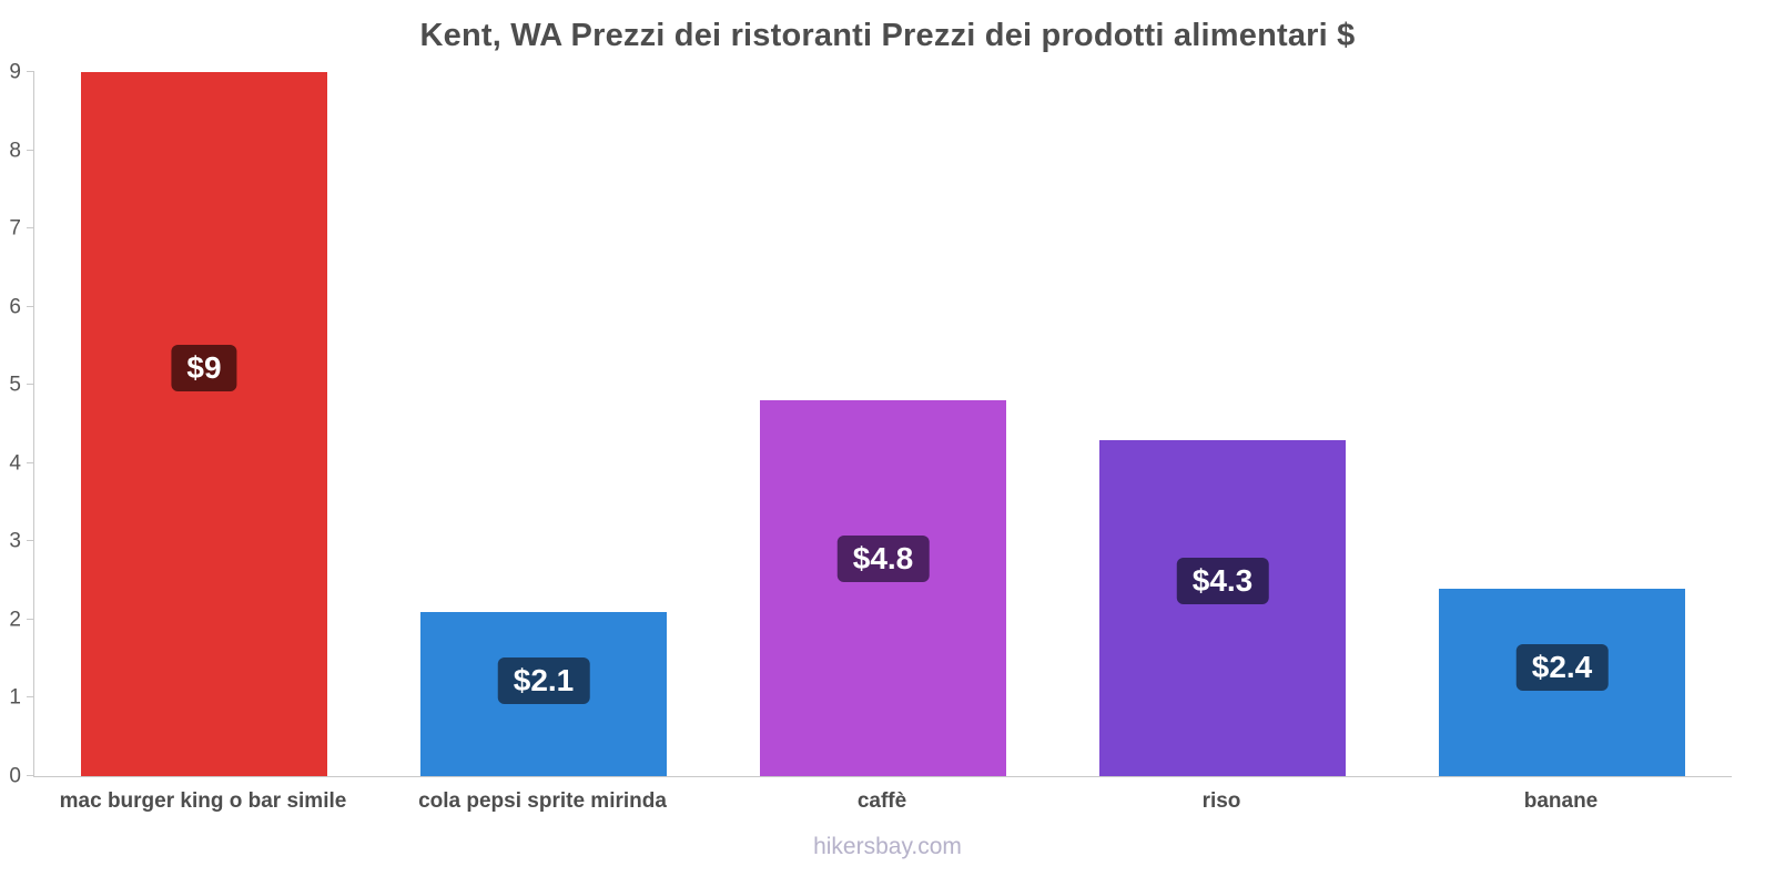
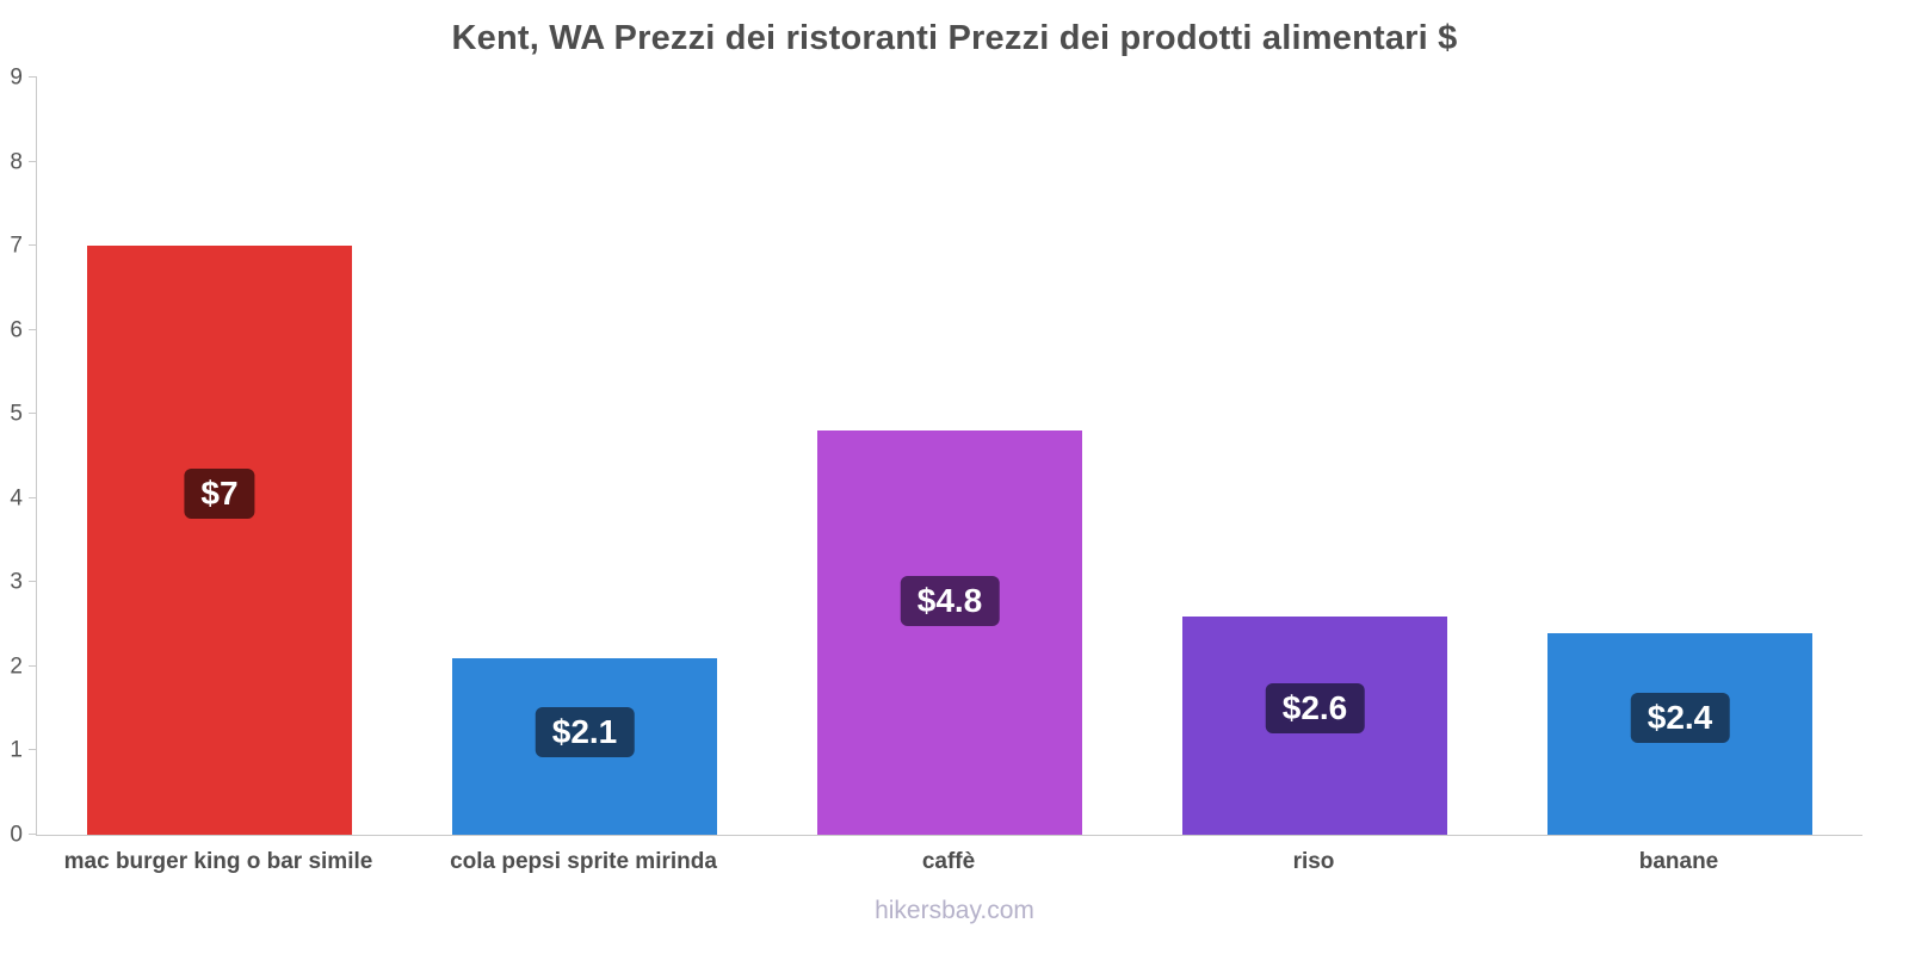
mac burger king o bar simile: $9 -> $7
riso: $4.3 -> $2.6
